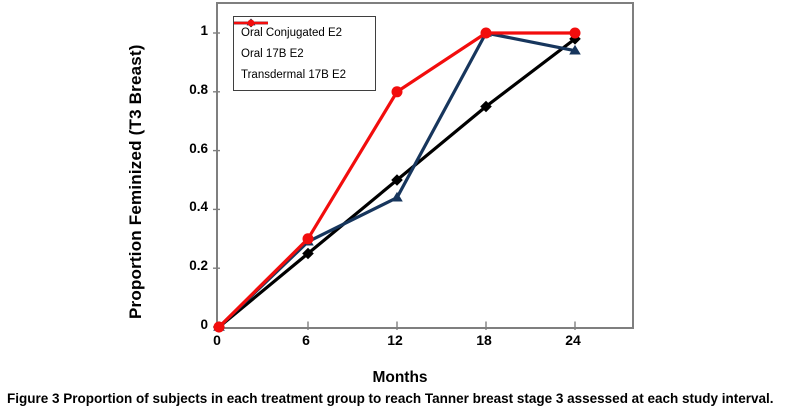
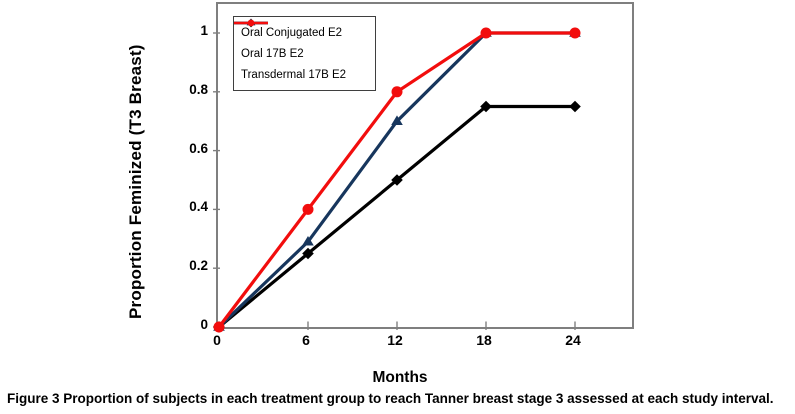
Transdermal 17B E2/6: 0.3 -> 0.4
Oral 17B E2/12: 0.44 -> 0.70
Oral Conjugated E2/24: 0.98 -> 0.75
Oral 17B E2/24: 0.94 -> 1.00
